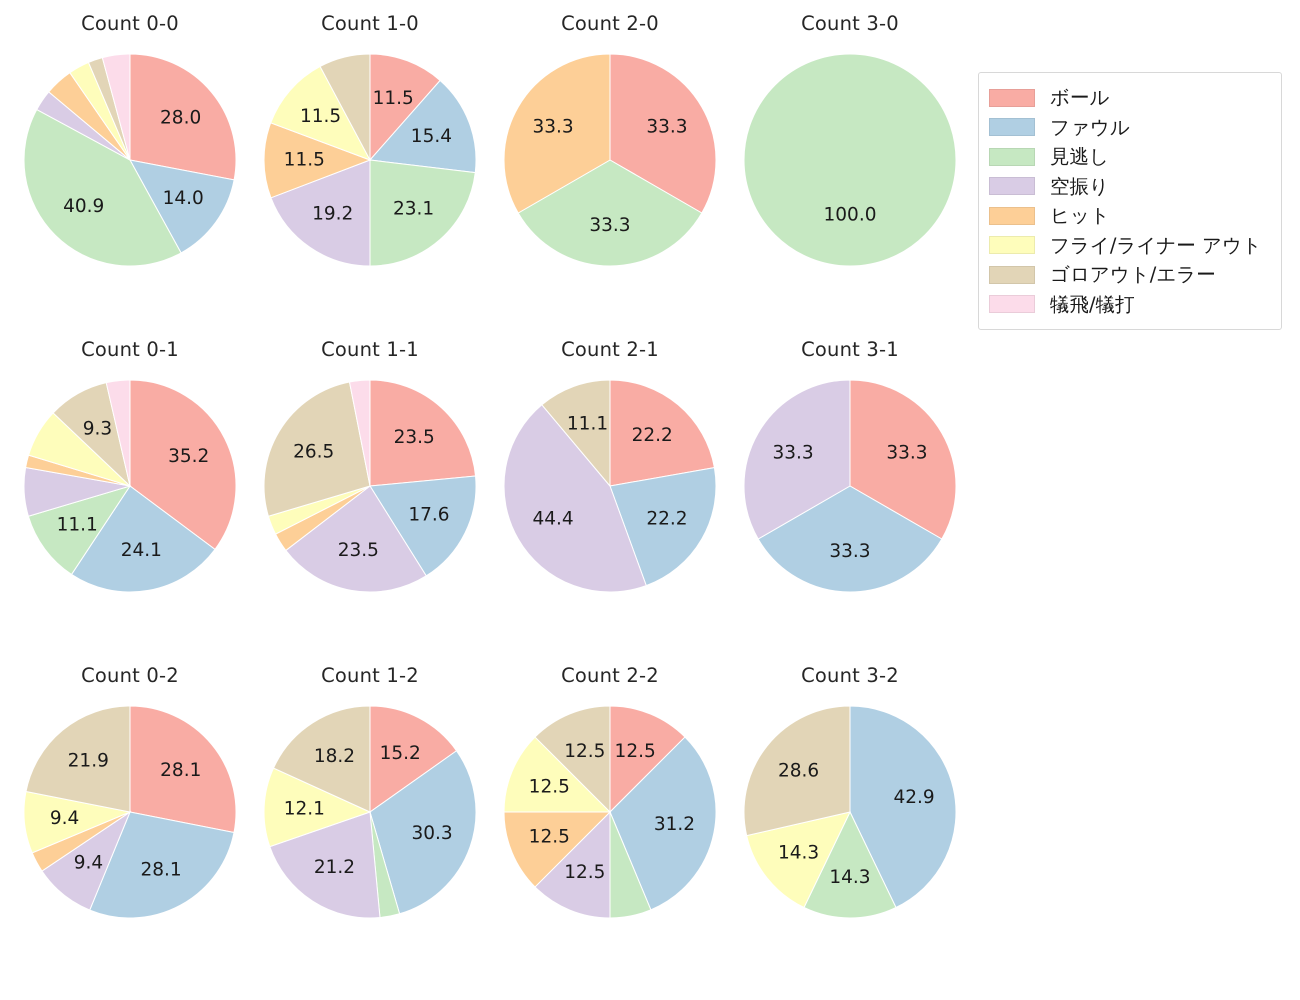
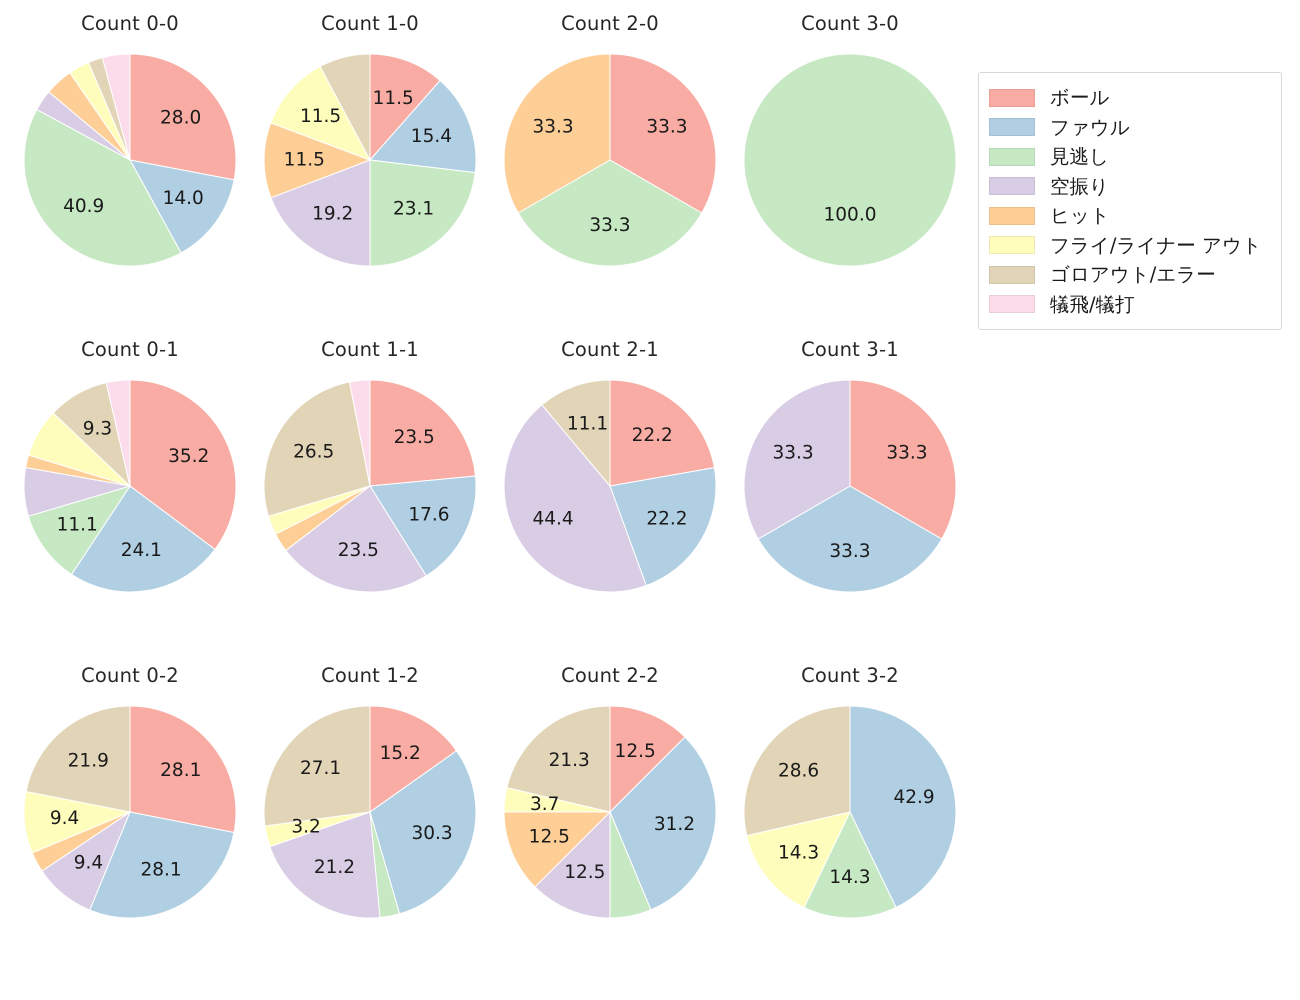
Count 1-2/フライ/ライナー アウト: 12.1 -> 3.2
Count 1-2/ゴロアウト/エラー: 18.2 -> 27.1
Count 2-2/フライ/ライナー アウト: 12.5 -> 3.7
Count 2-2/ゴロアウト/エラー: 12.5 -> 21.3
